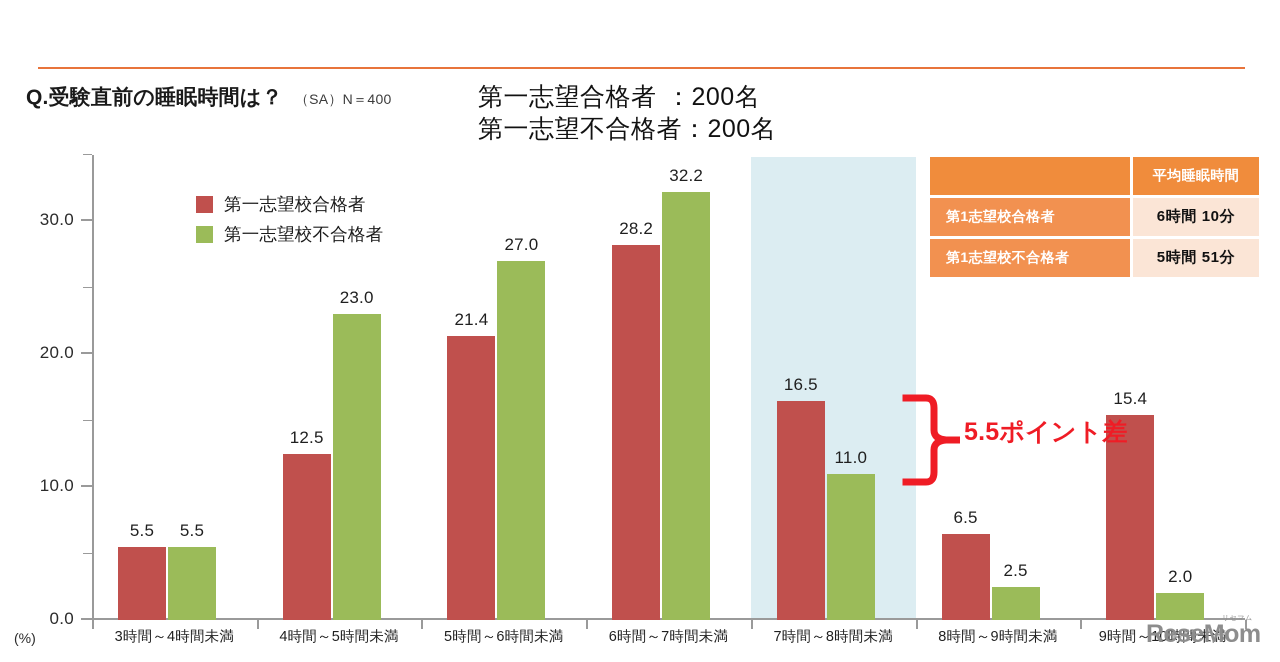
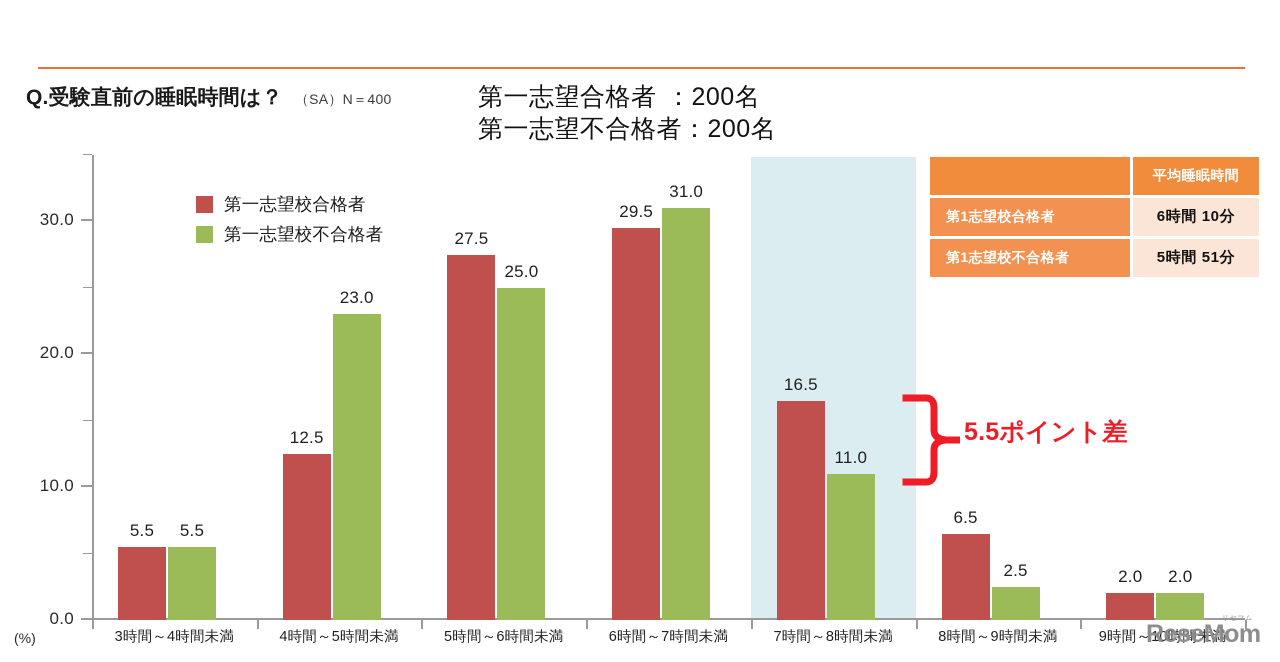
第一志望校合格者/5時間～6時間未満: 21.4 -> 27.5
第一志望校不合格者/5時間～6時間未満: 27.0 -> 25.0
第一志望校合格者/6時間～7時間未満: 28.2 -> 29.5
第一志望校不合格者/6時間～7時間未満: 32.2 -> 31.0
第一志望校合格者/9時間～10時間未満: 15.4 -> 2.0
